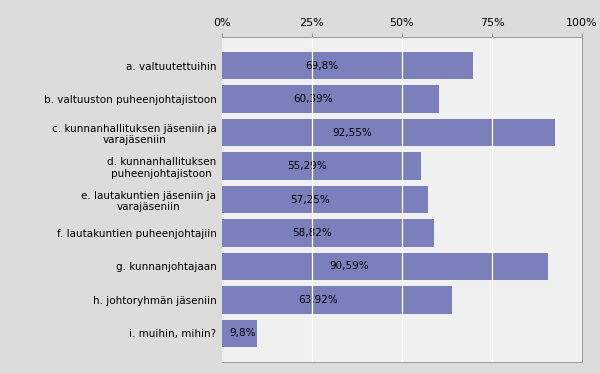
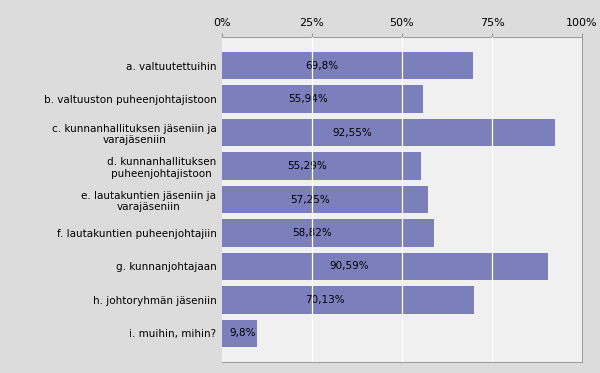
b. valtuuston puheenjohtajistoon: 60,39% -> 55,94%
h. johtoryhmän jäseniin: 63,92% -> 70,13%
